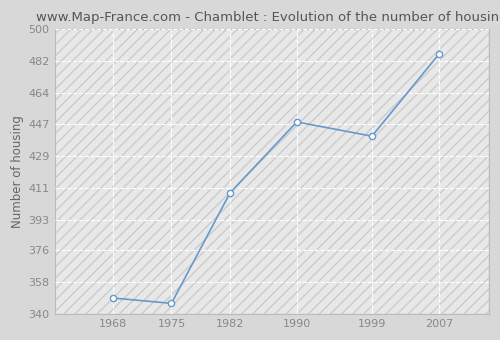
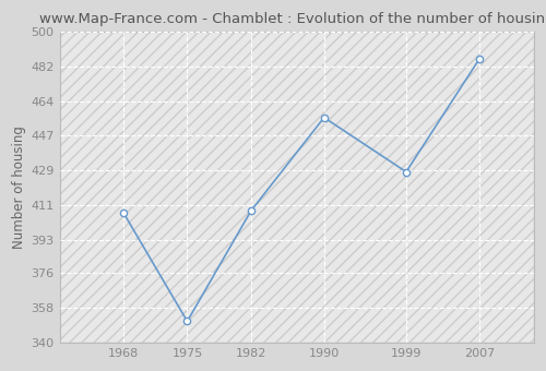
1968: 349 -> 407
1975: 346 -> 351
1990: 448 -> 456
1999: 440 -> 428
